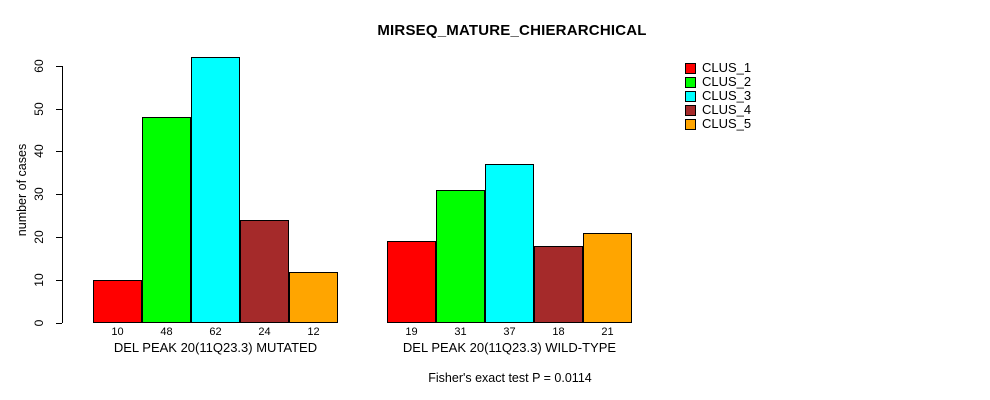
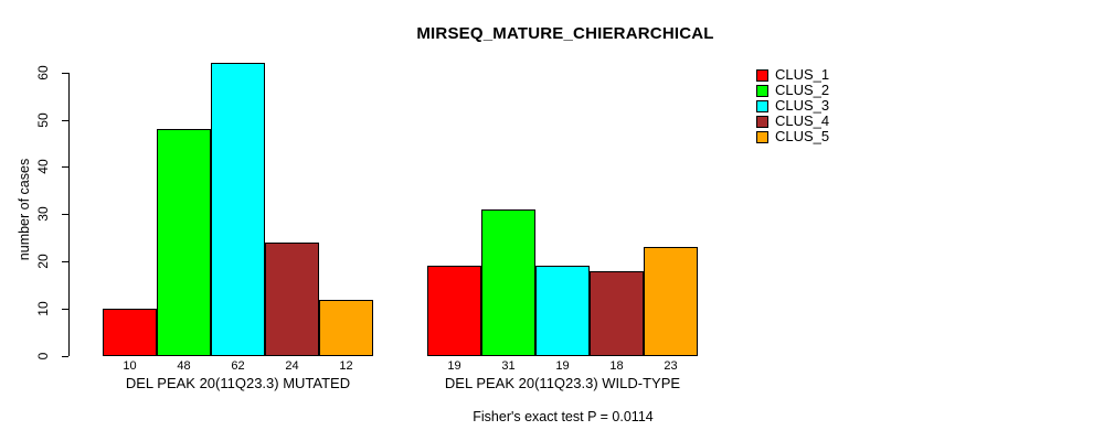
CLUS_3/DEL PEAK 20(11Q23.3) WILD-TYPE: 37 -> 19
CLUS_5/DEL PEAK 20(11Q23.3) WILD-TYPE: 21 -> 23
